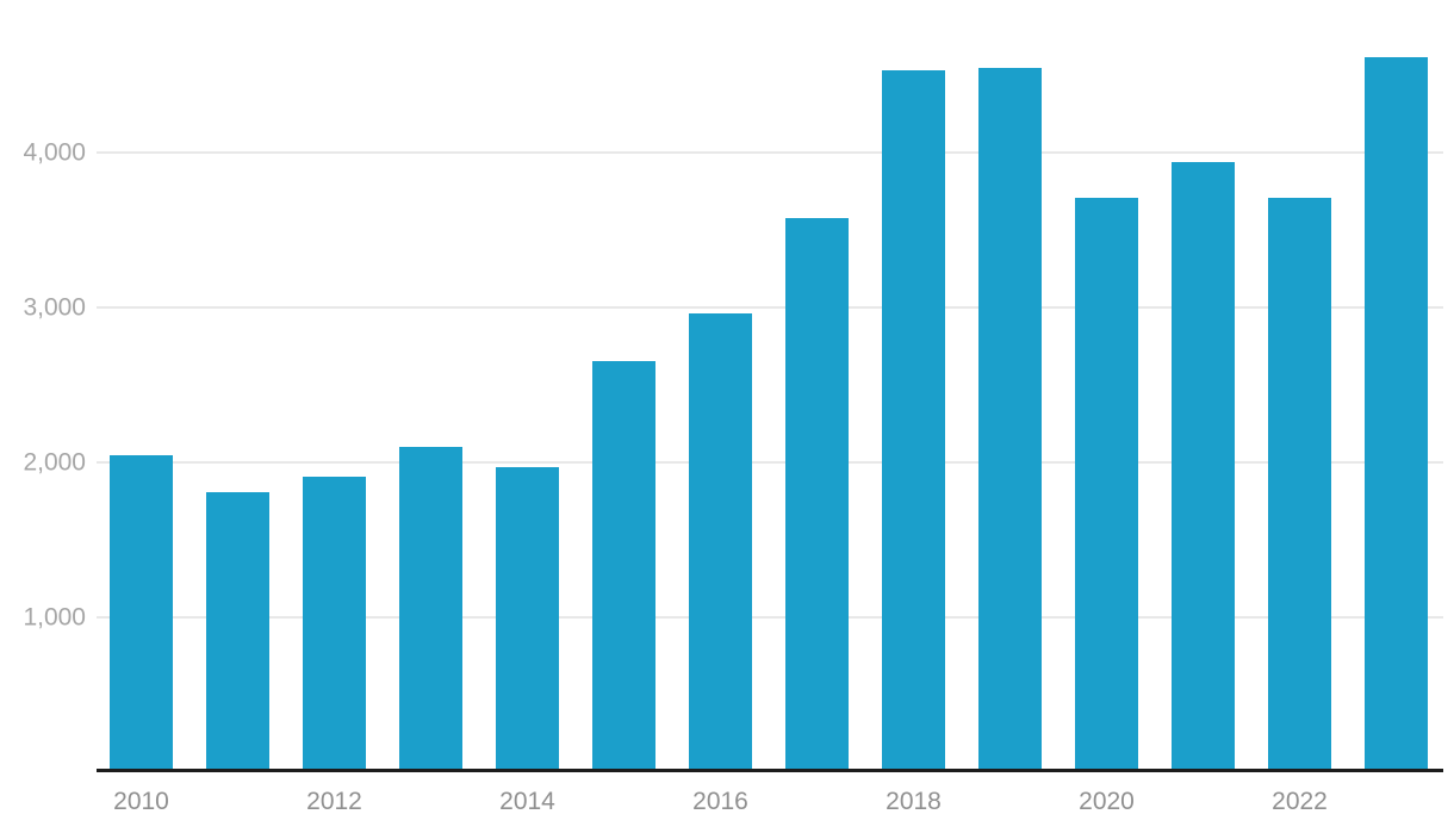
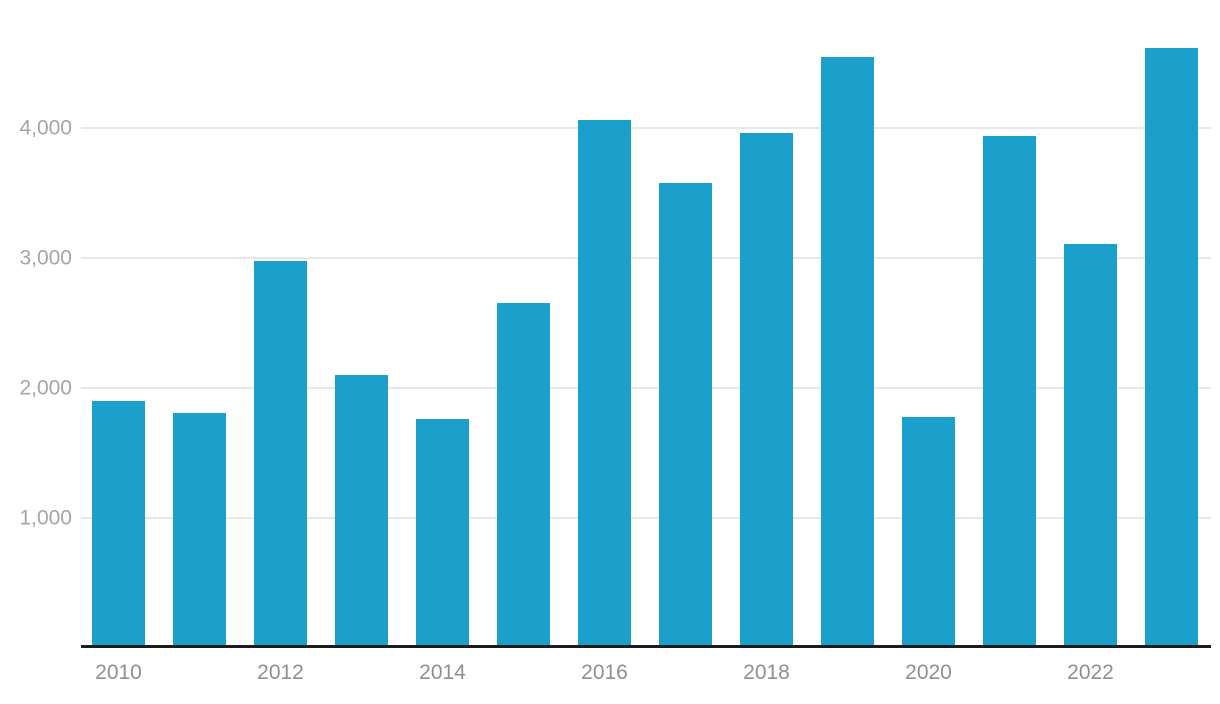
2010: 2050 -> 1900
2012: 1910 -> 2980
2014: 1970 -> 1760
2016: 2960 -> 4060
2018: 4530 -> 3960
2020: 3710 -> 1780
2022: 3710 -> 3110
